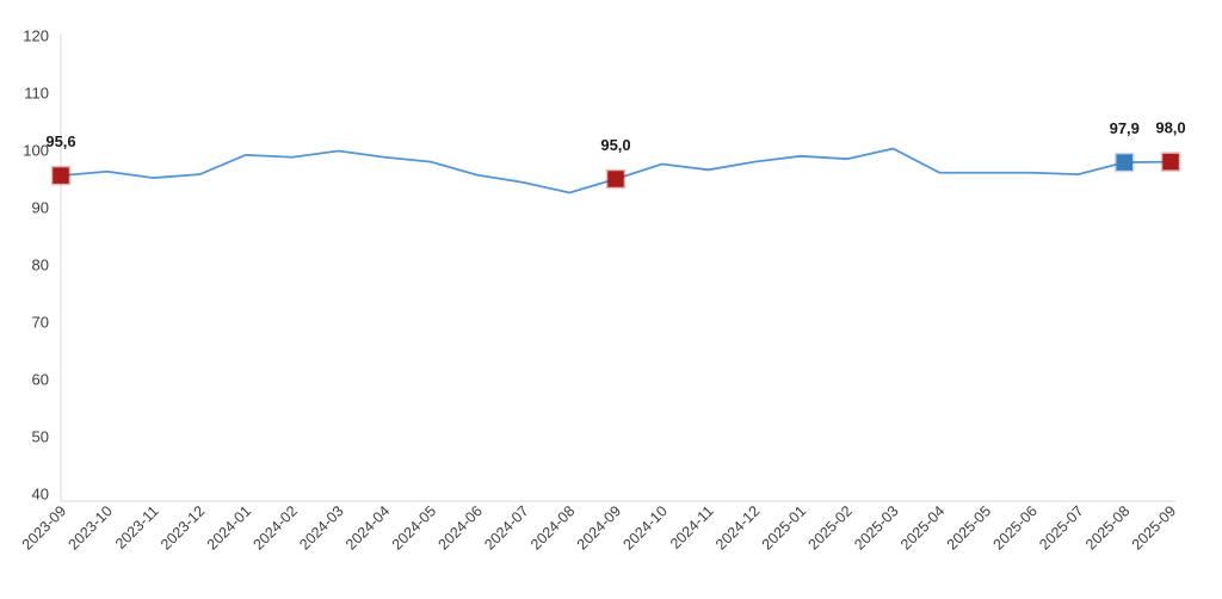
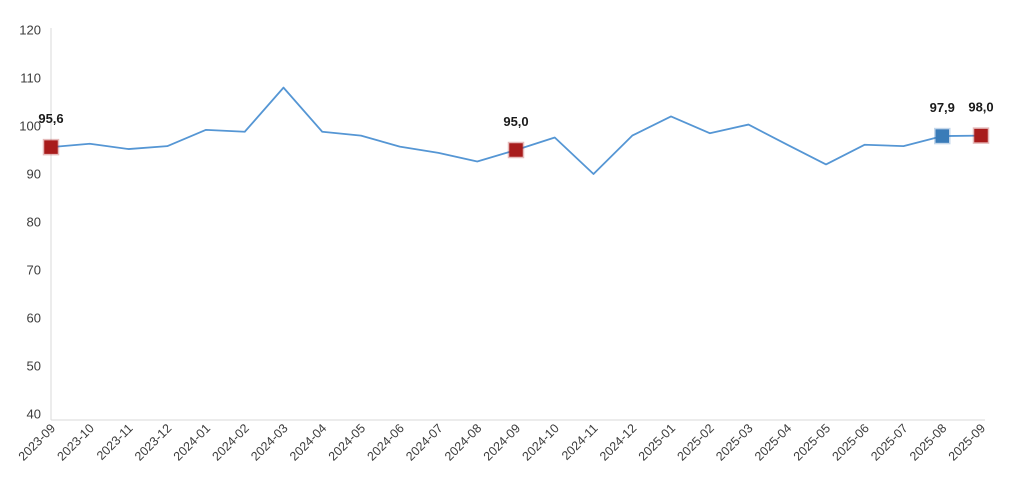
2024-03: 100 -> 108
2024-11: 97 -> 90
2025-01: 99 -> 102
2025-05: 96 -> 92
